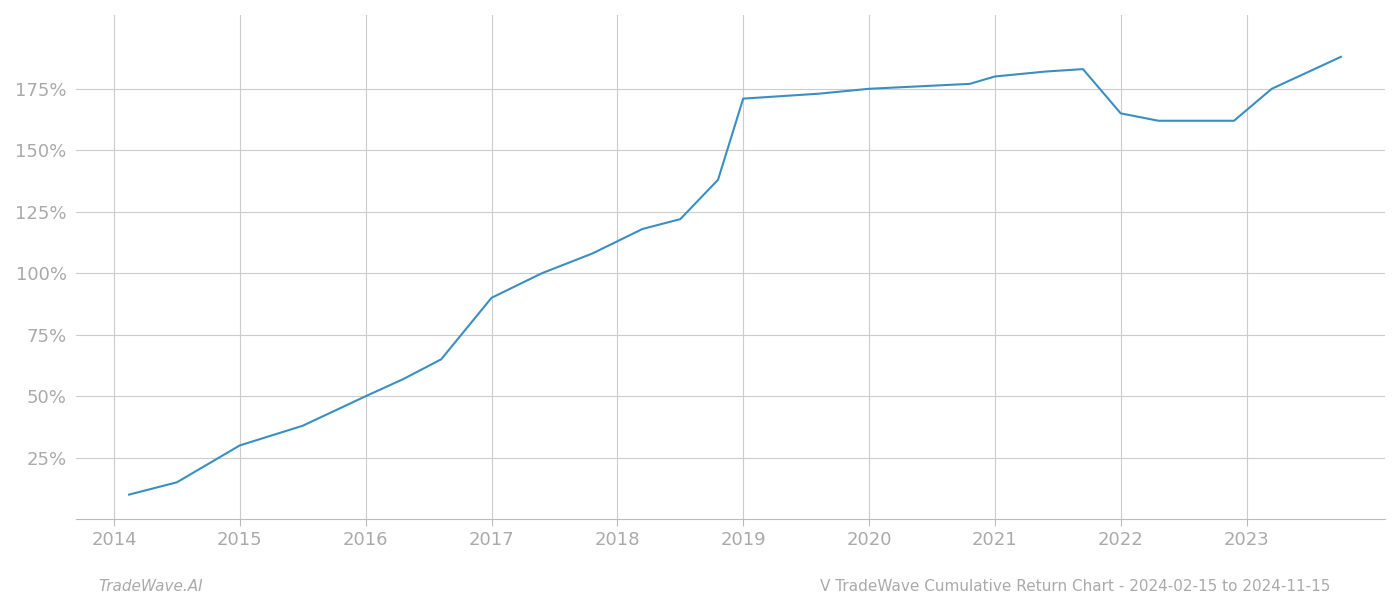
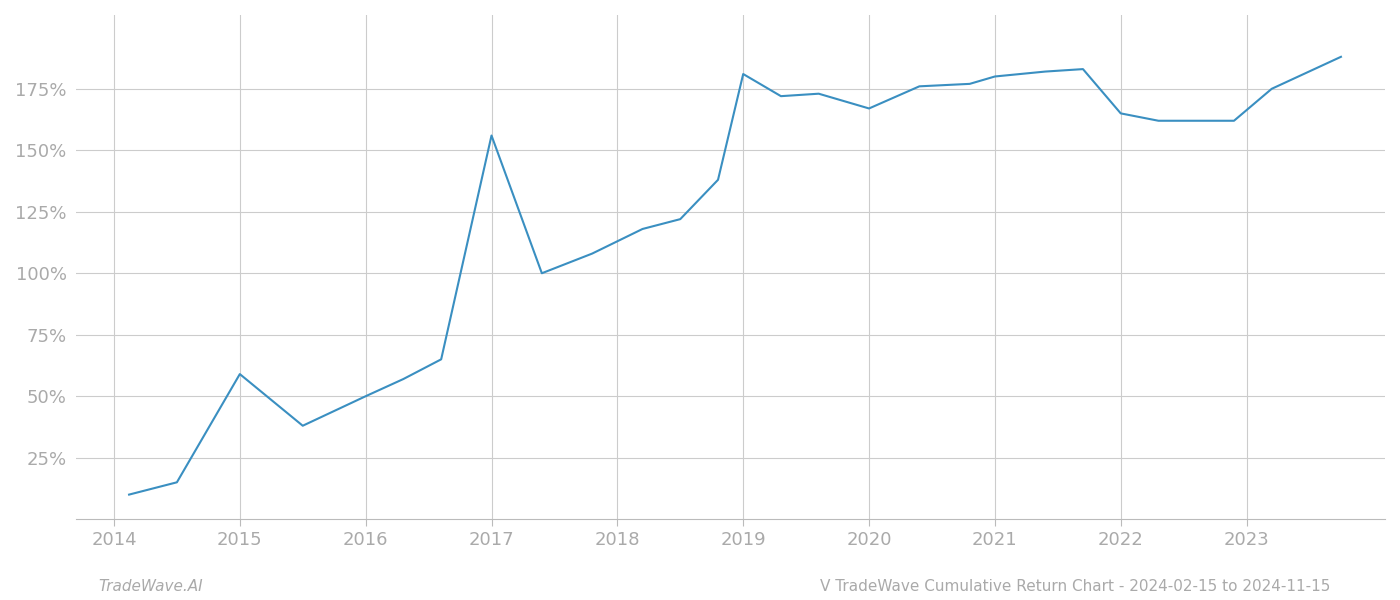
2015: 30% -> 59%
2017: 90% -> 156%
2019: 171% -> 181%
2020: 175% -> 167%
